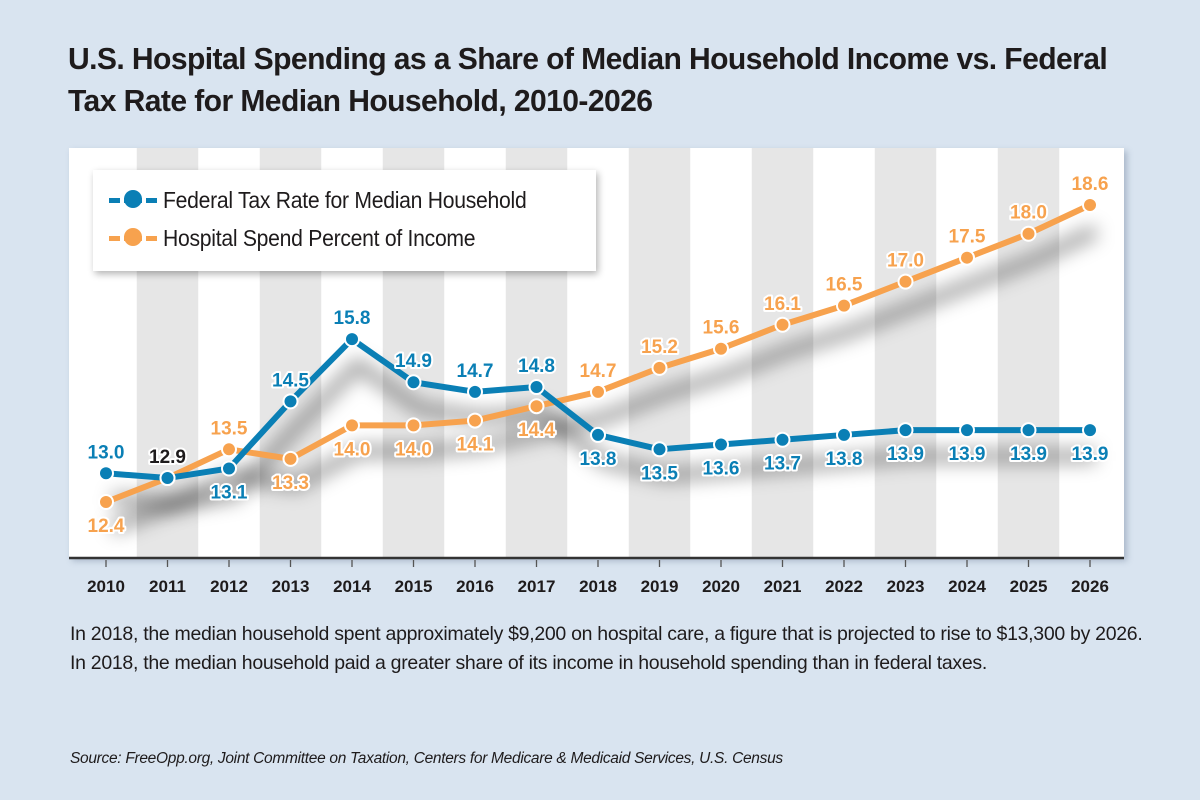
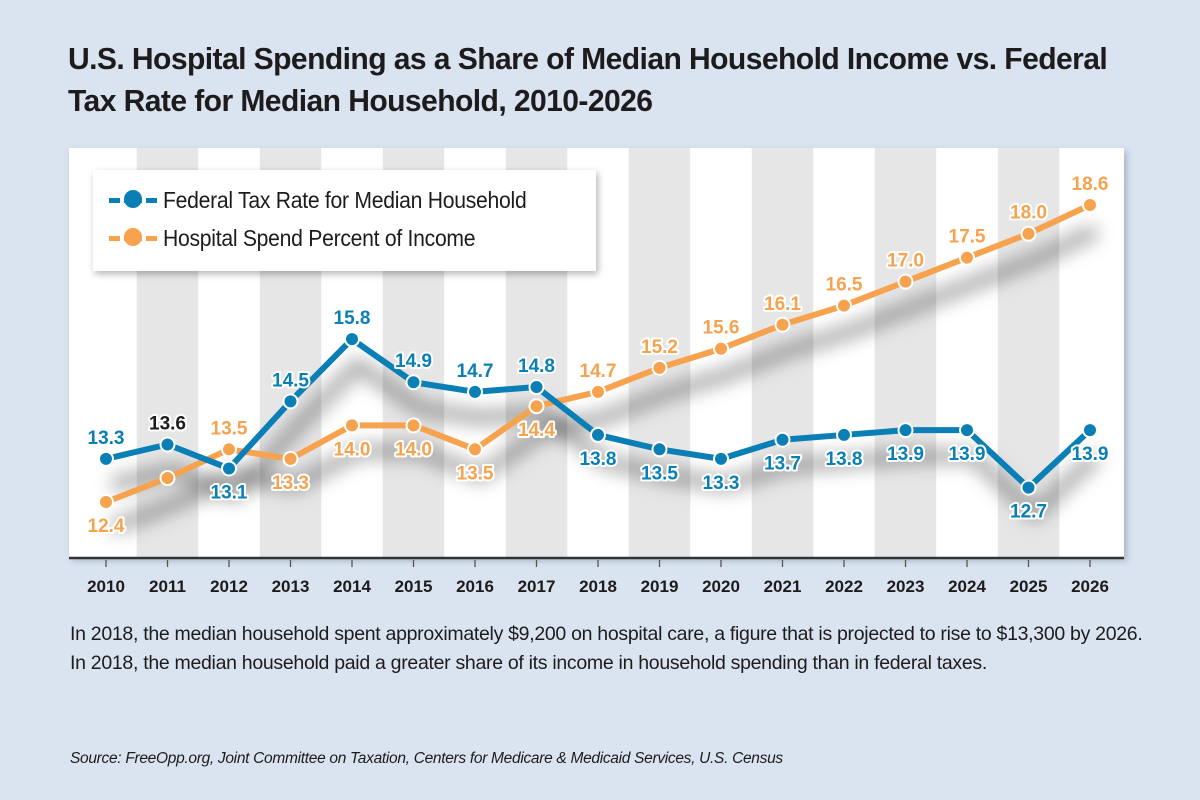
Federal Tax Rate for Median Household/2010: 13.0 -> 13.3
Federal Tax Rate for Median Household/2011: 12.9 -> 13.6
Hospital Spend Percent of Income/2016: 14.1 -> 13.5
Federal Tax Rate for Median Household/2020: 13.6 -> 13.3
Federal Tax Rate for Median Household/2025: 13.9 -> 12.7
